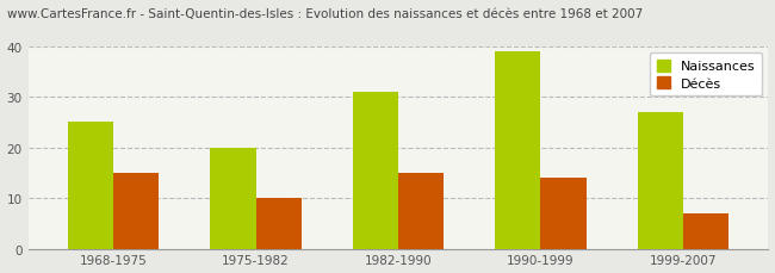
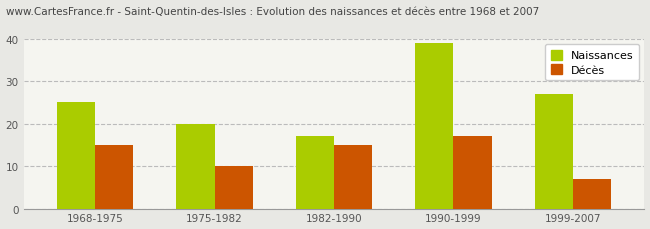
Naissances/1982-1990: 31 -> 17
Décès/1990-1999: 14 -> 17
